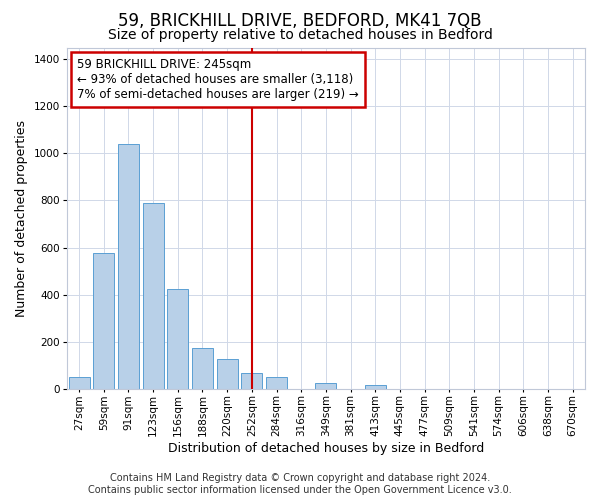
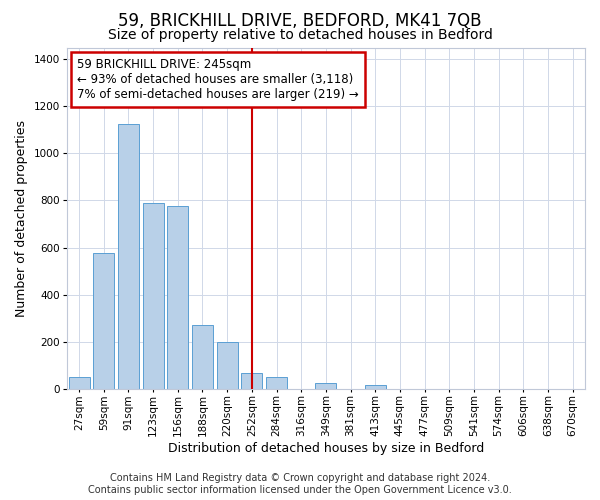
91sqm: 1040 -> 1125
156sqm: 425 -> 775
188sqm: 175 -> 270
220sqm: 125 -> 200
